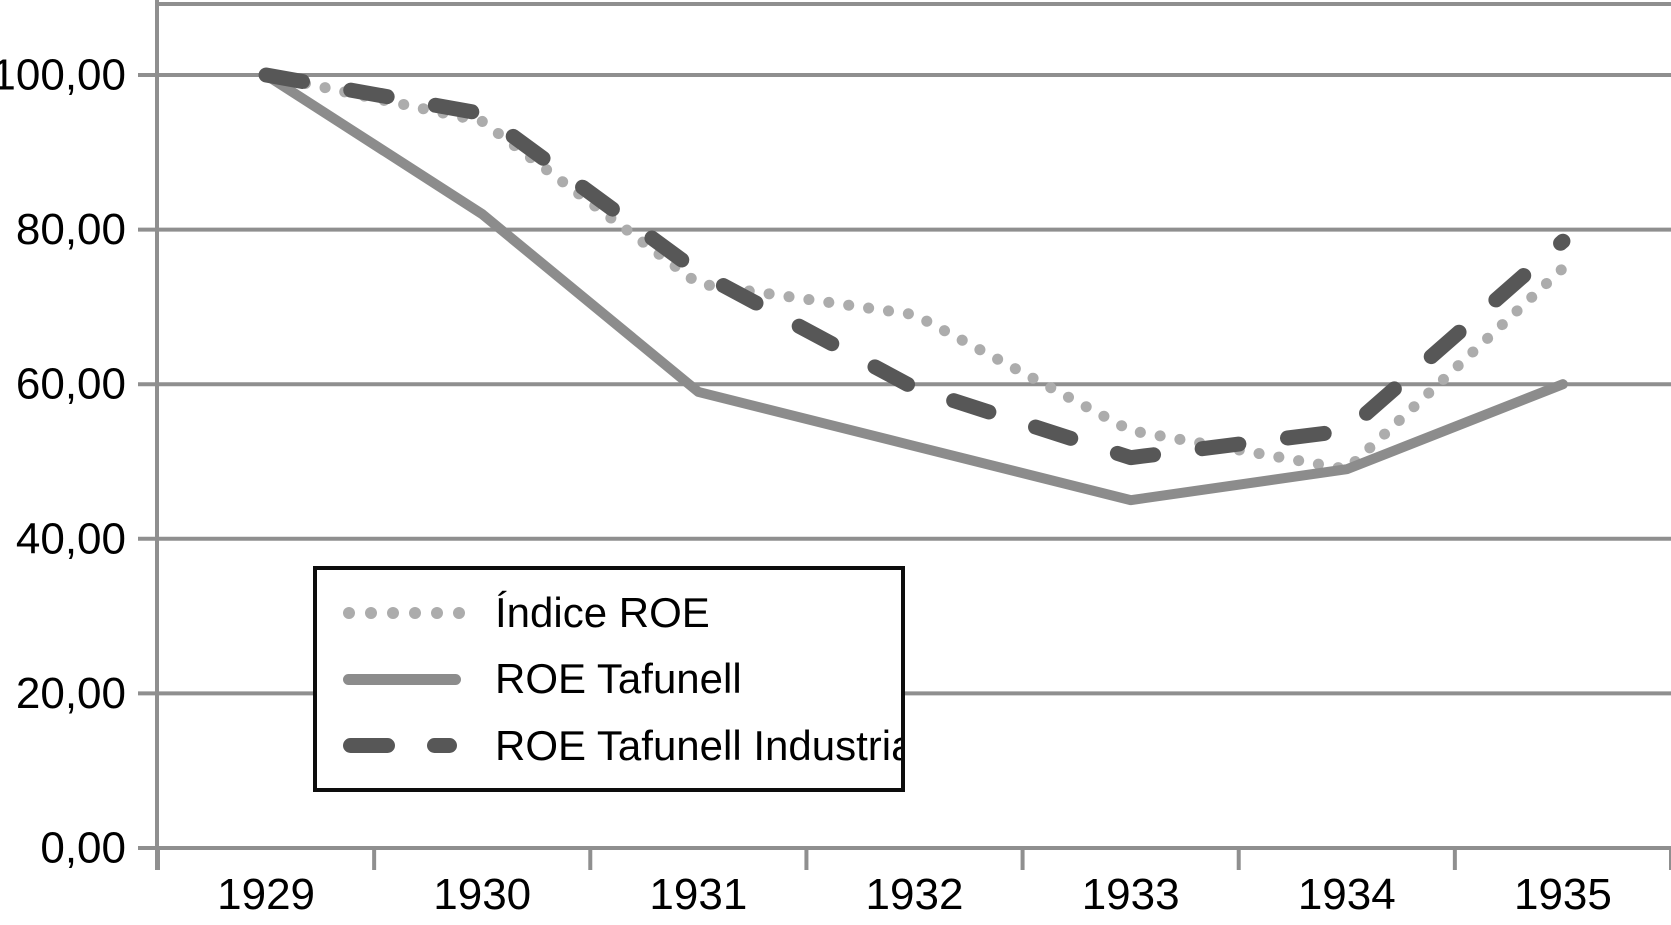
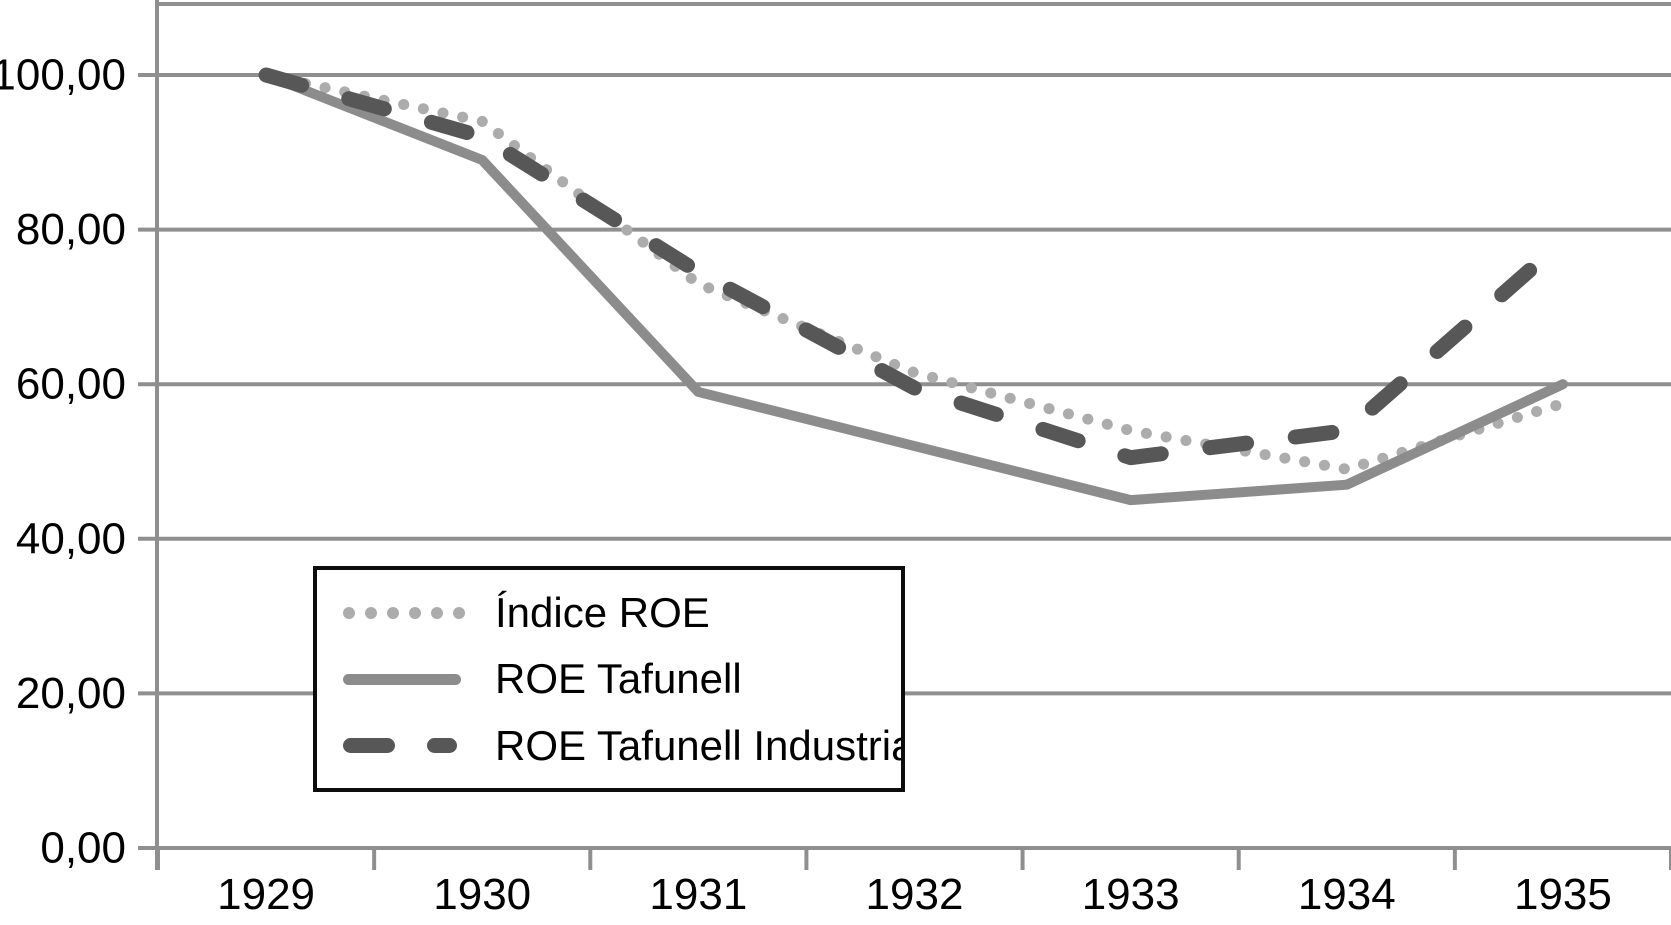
ROE Tafunell/1930: 82 -> 89
ROE Tafunell Industria/1930: 95 -> 92
Índice ROE/1932: 69 -> 62
ROE Tafunell/1934: 49 -> 47
Índice ROE/1935: 75 -> 58
